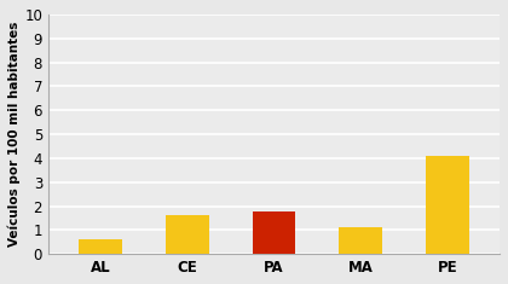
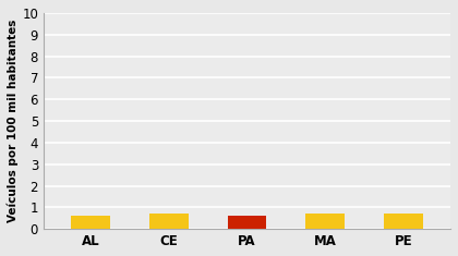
CE: 1.6 -> 0.7
PA: 1.8 -> 0.6
MA: 1.1 -> 0.7
PE: 4.1 -> 0.7
